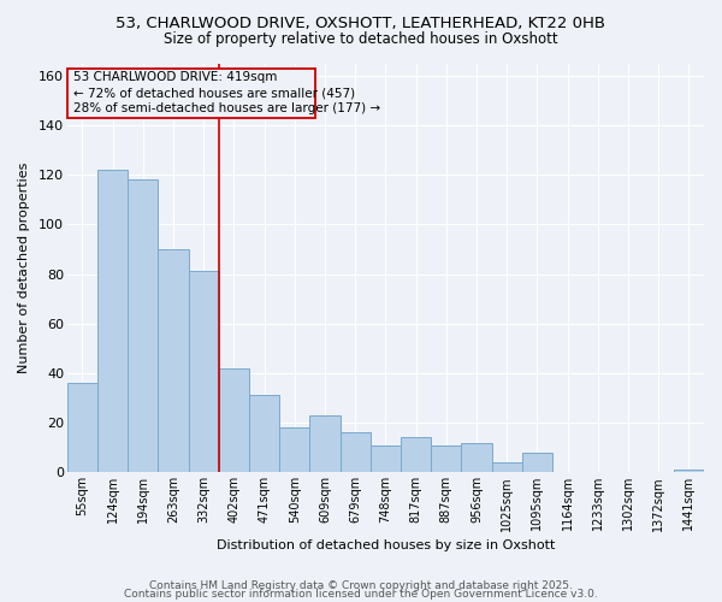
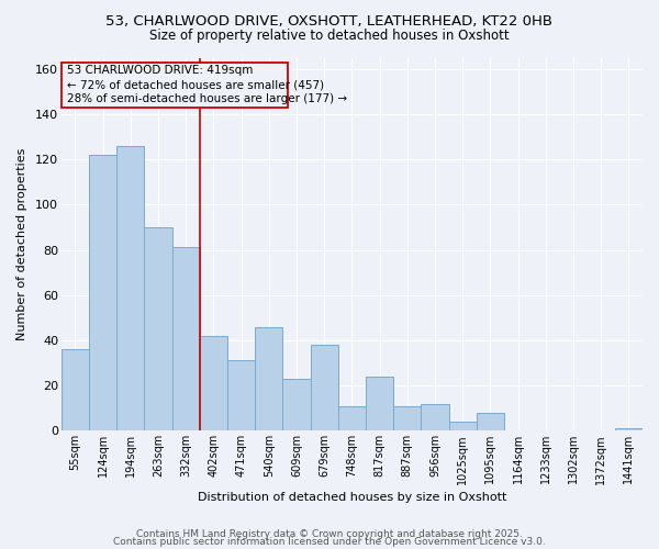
194sqm: 118 -> 126
540sqm: 18 -> 46
679sqm: 16 -> 38
817sqm: 14 -> 24
